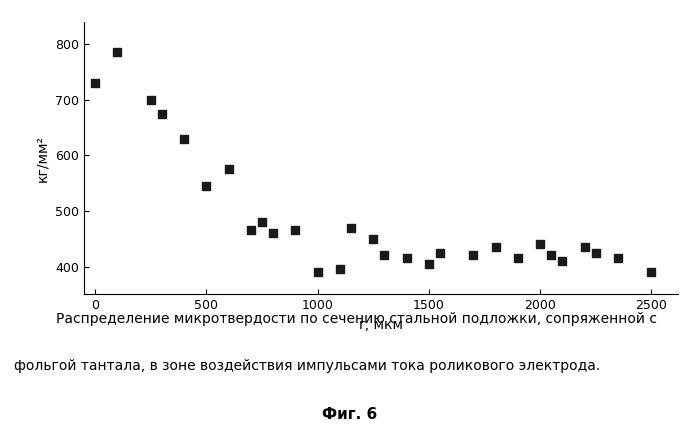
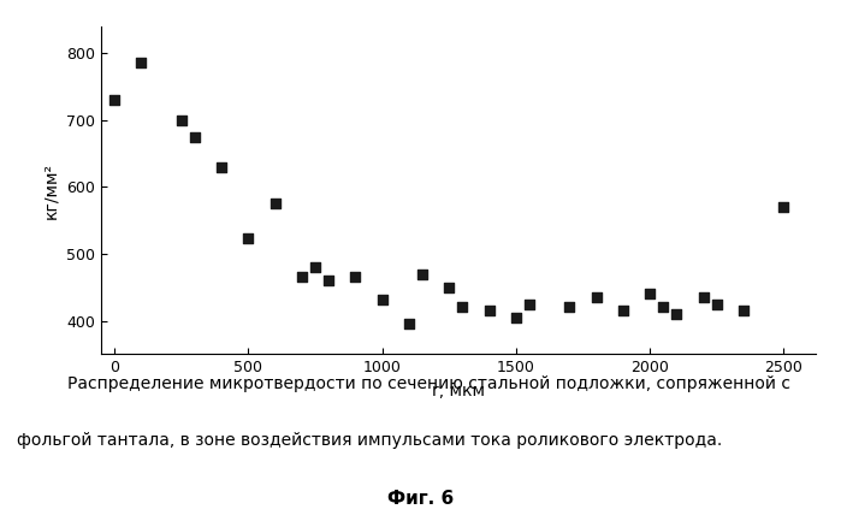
500: 545 -> 524
1000: 390 -> 432
2500: 390 -> 570
